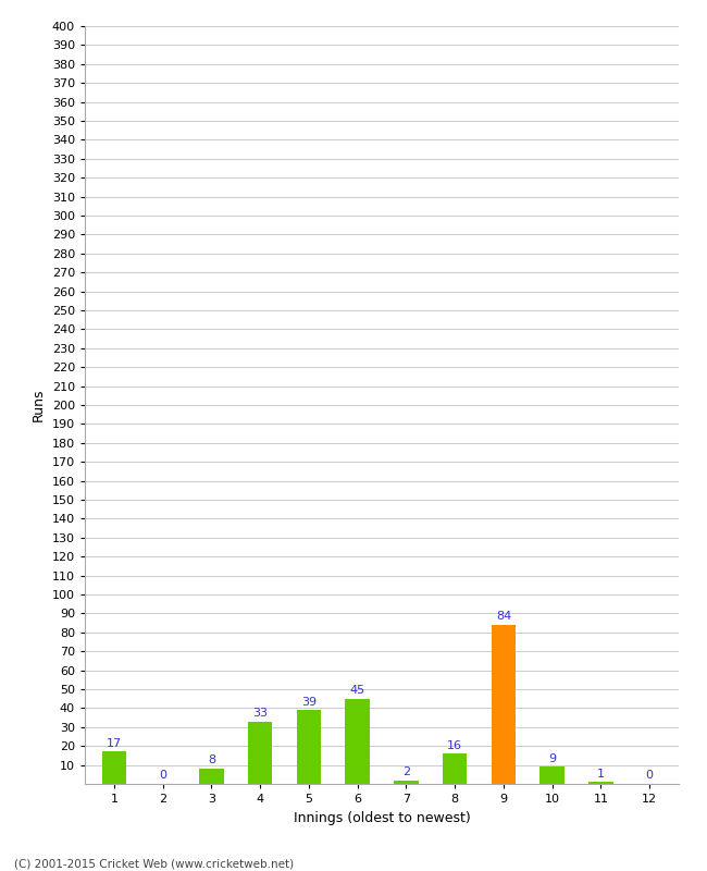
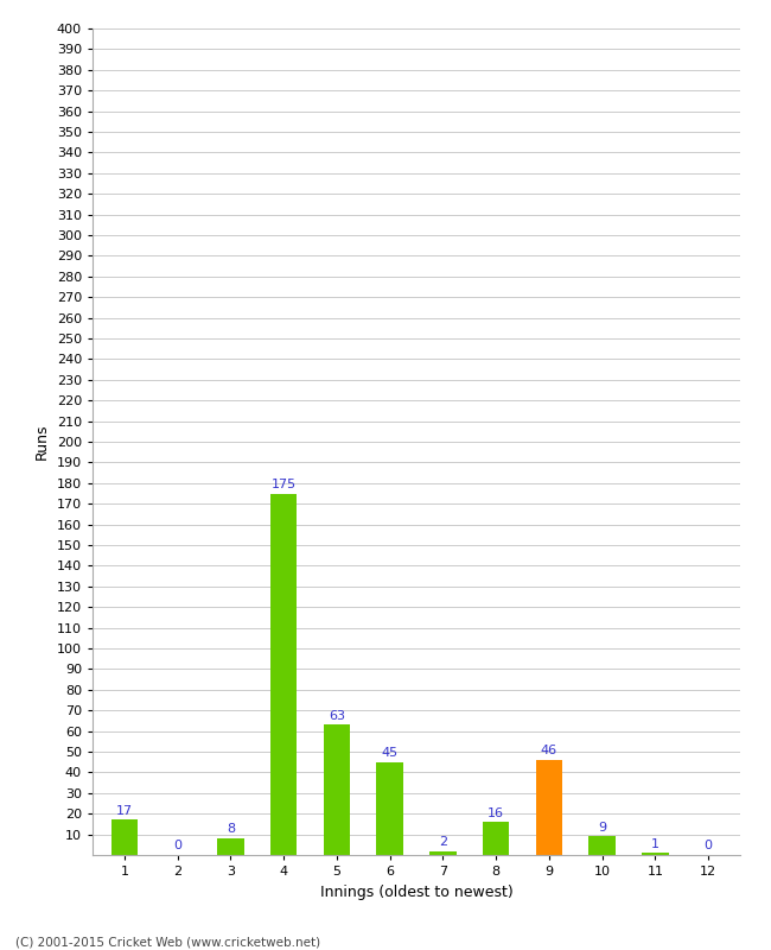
4: 33 -> 175
5: 39 -> 63
9: 84 -> 46
